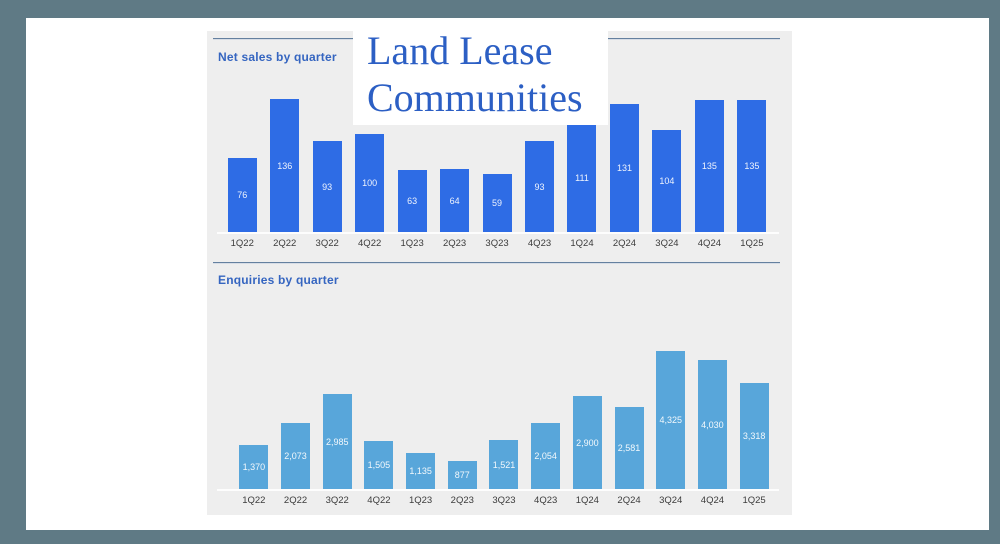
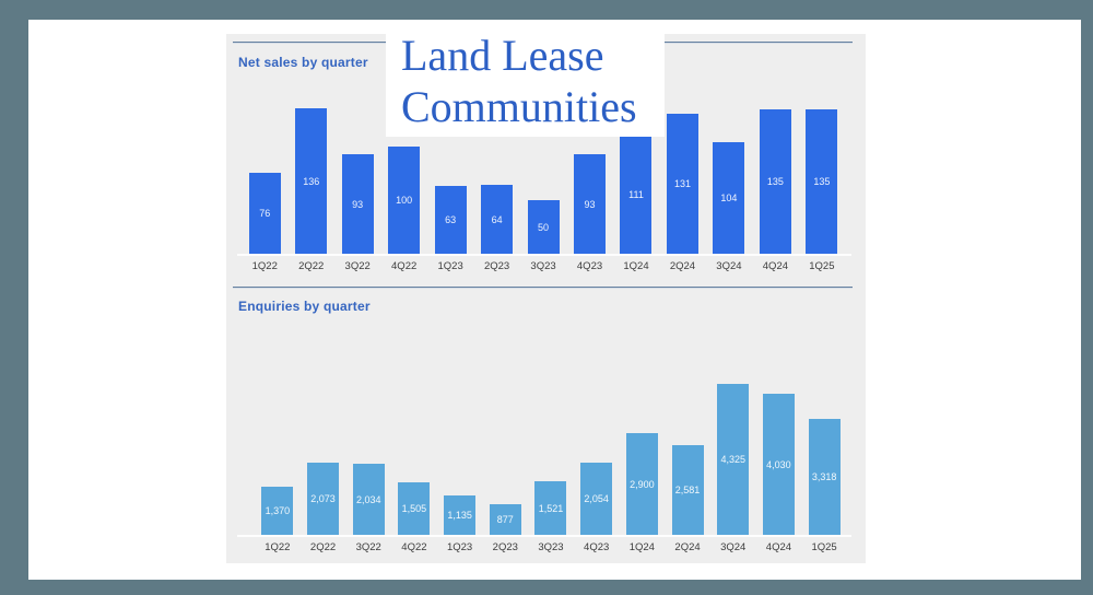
Net sales by quarter/3Q23: 59 -> 50
Enquiries by quarter/3Q22: 2,985 -> 2,034
